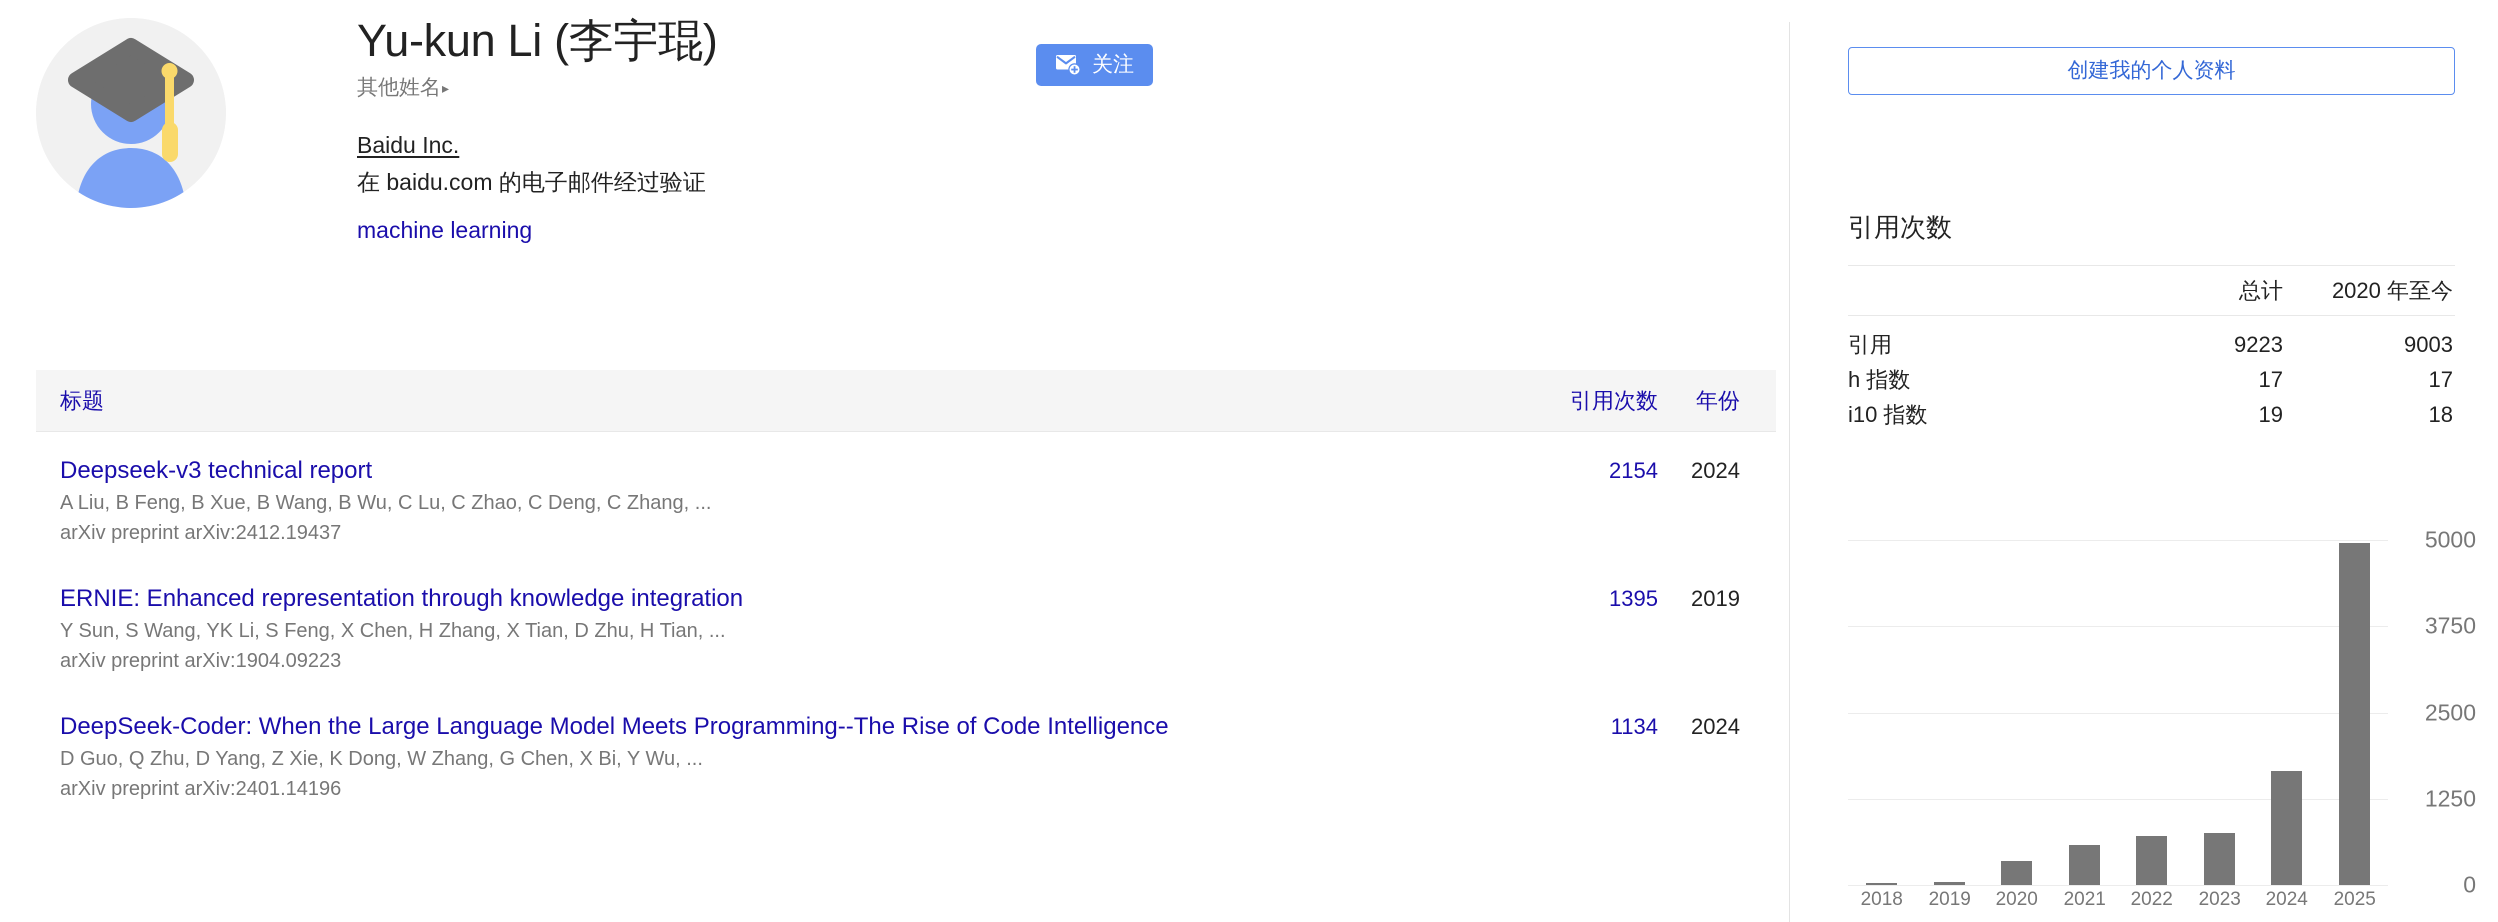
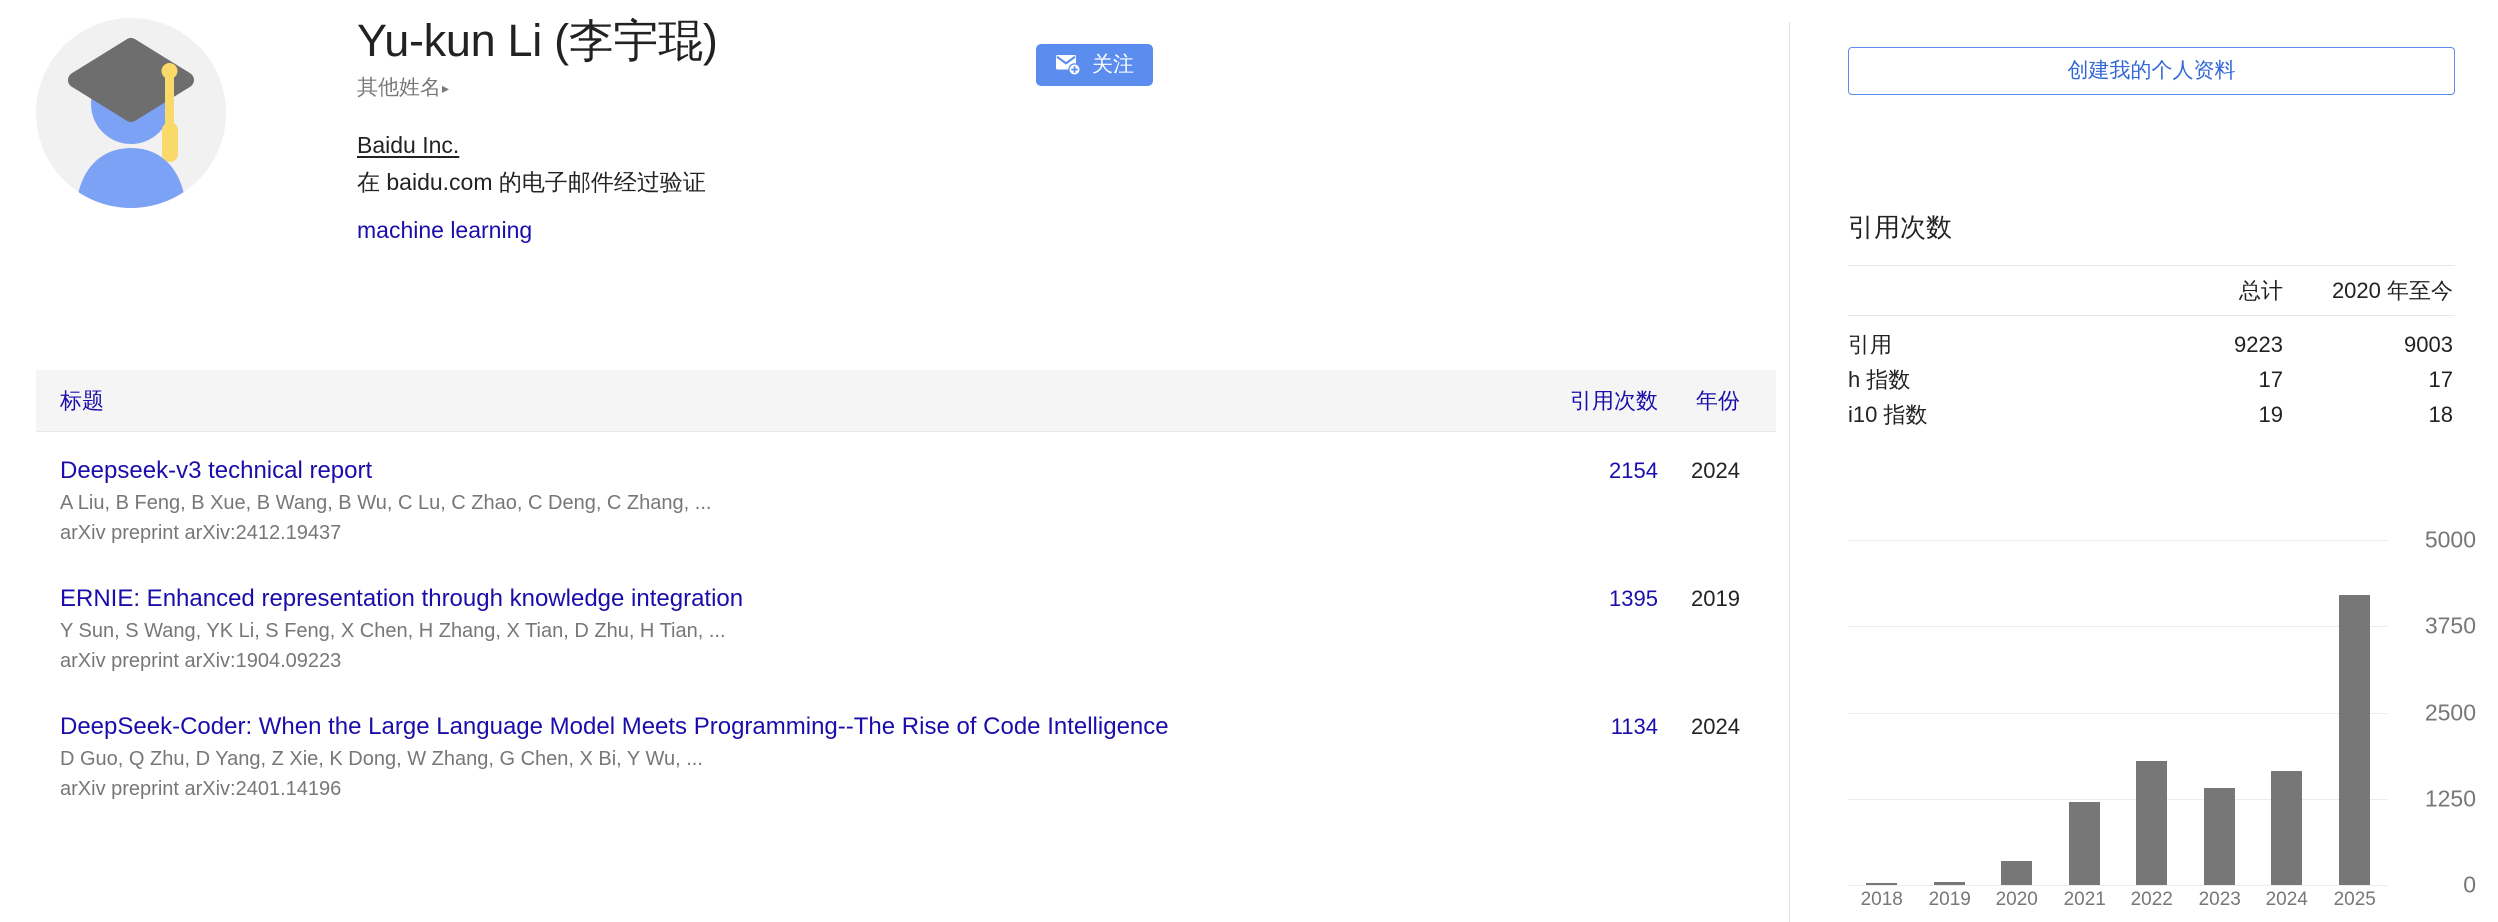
2021: 600 -> 1200
2022: 700 -> 1800
2023: 800 -> 1400
2025: 5000 -> 4200
